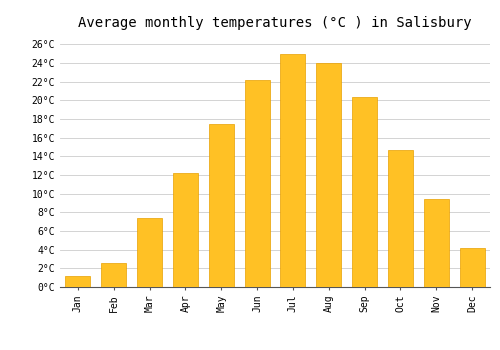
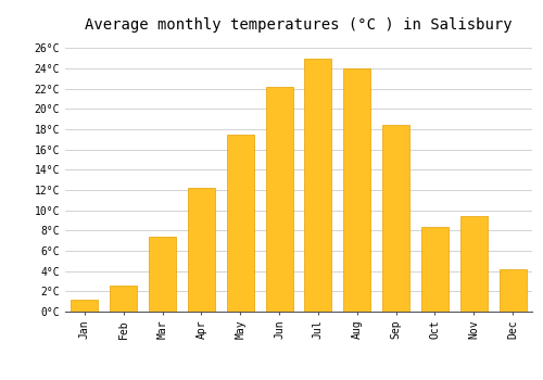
Sep: 20.4°C -> 18.4°C
Oct: 14.7°C -> 8.4°C
